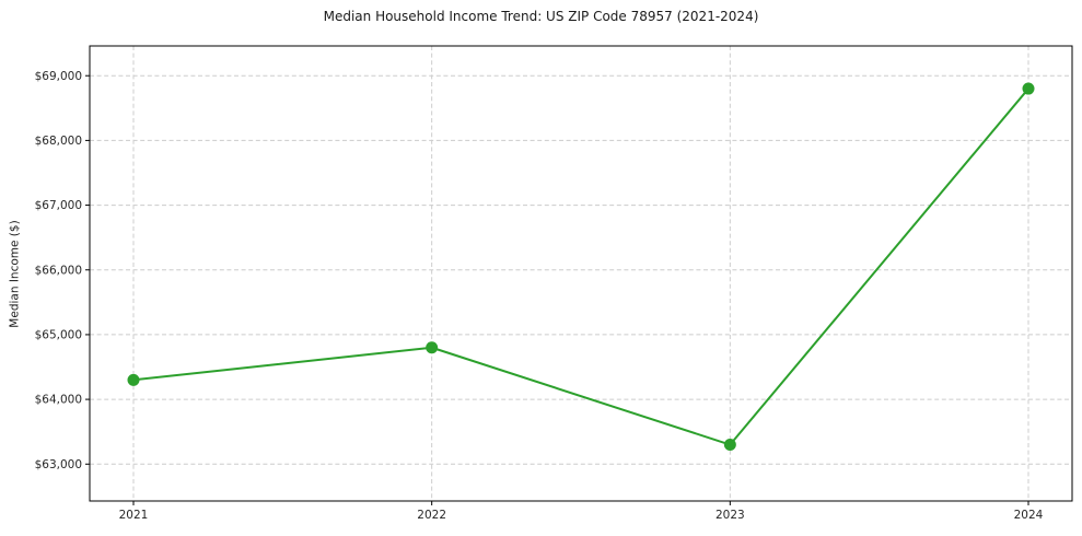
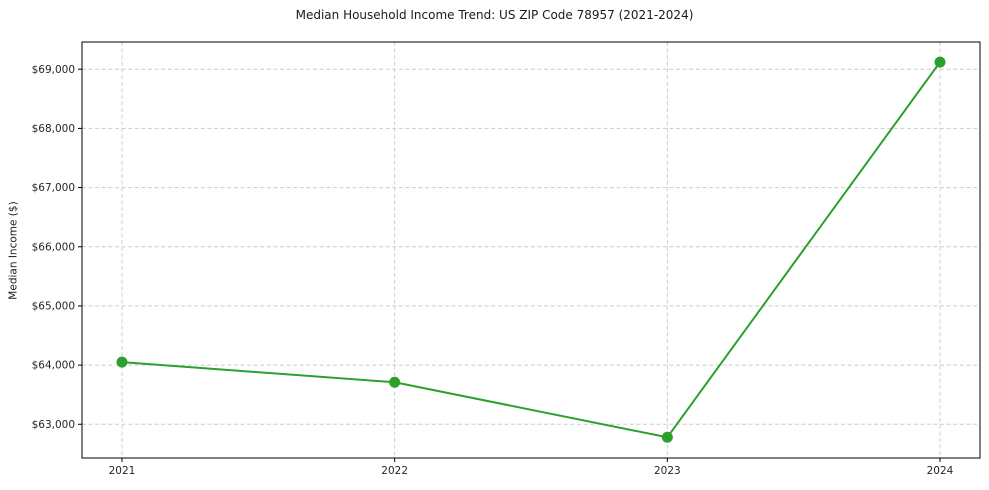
2021: $64300 -> $64000
2022: $64800 -> $63700
2023: $63300 -> $62800
2024: $68800 -> $69100
